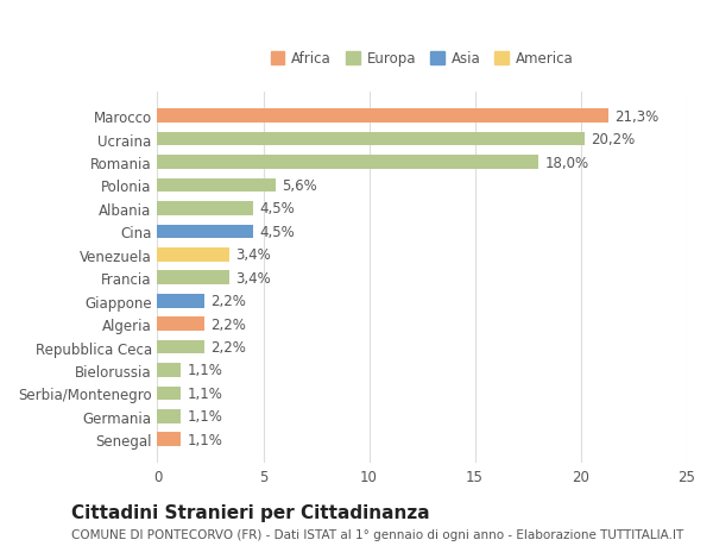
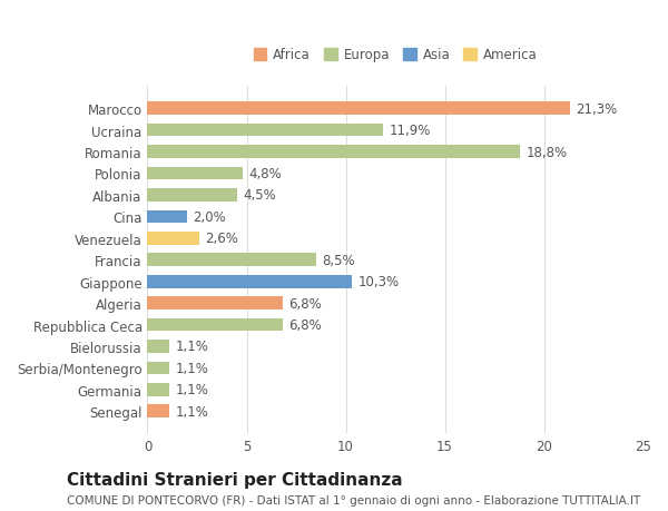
Ucraina: 20,2% -> 11,9%
Romania: 18,0% -> 18,8%
Polonia: 5,6% -> 4,8%
Cina: 4,5% -> 2,0%
Venezuela: 3,4% -> 2,6%
Francia: 3,4% -> 8,5%
Giappone: 2,2% -> 10,3%
Algeria: 2,2% -> 6,8%
Repubblica Ceca: 2,2% -> 6,8%
